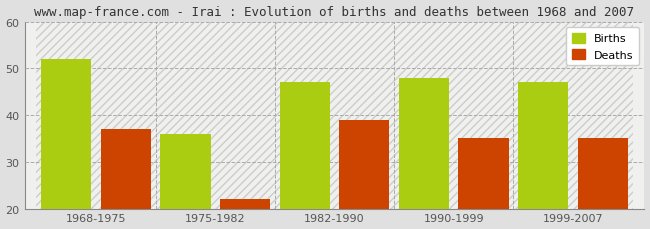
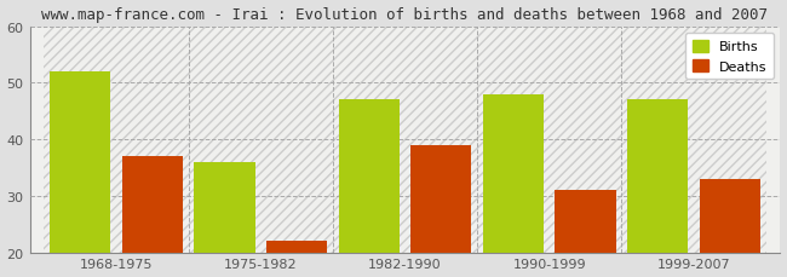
Deaths/1990-1999: 35 -> 31
Deaths/1999-2007: 35 -> 33
